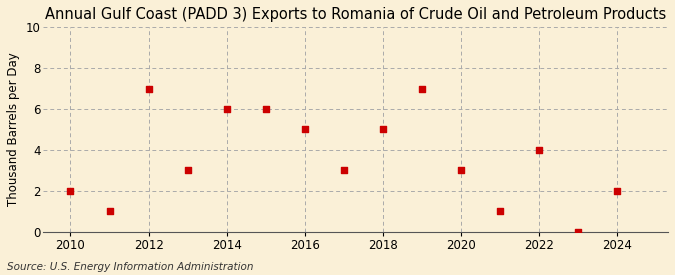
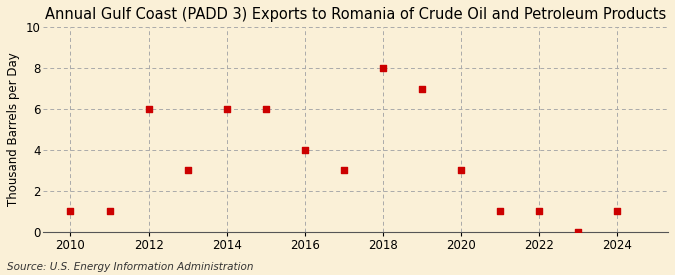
2010: 2 -> 1
2012: 7 -> 6
2016: 5 -> 4
2018: 5 -> 8
2022: 4 -> 1
2024: 2 -> 1
